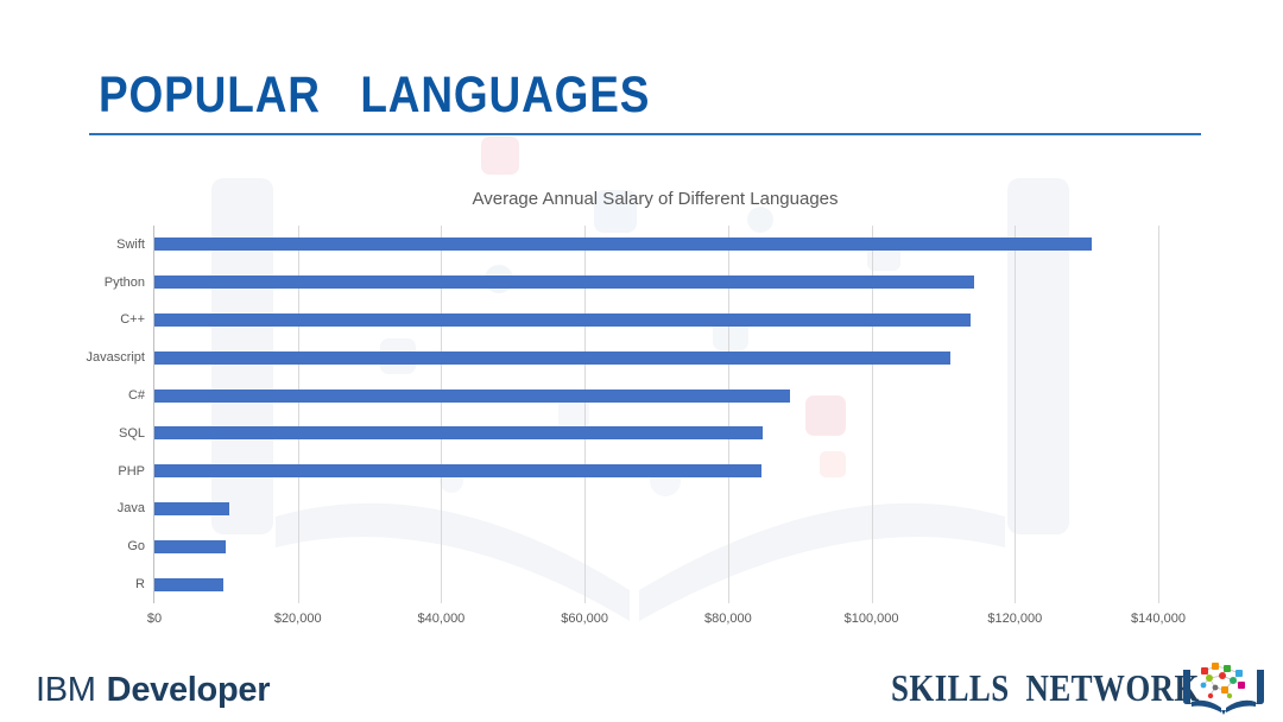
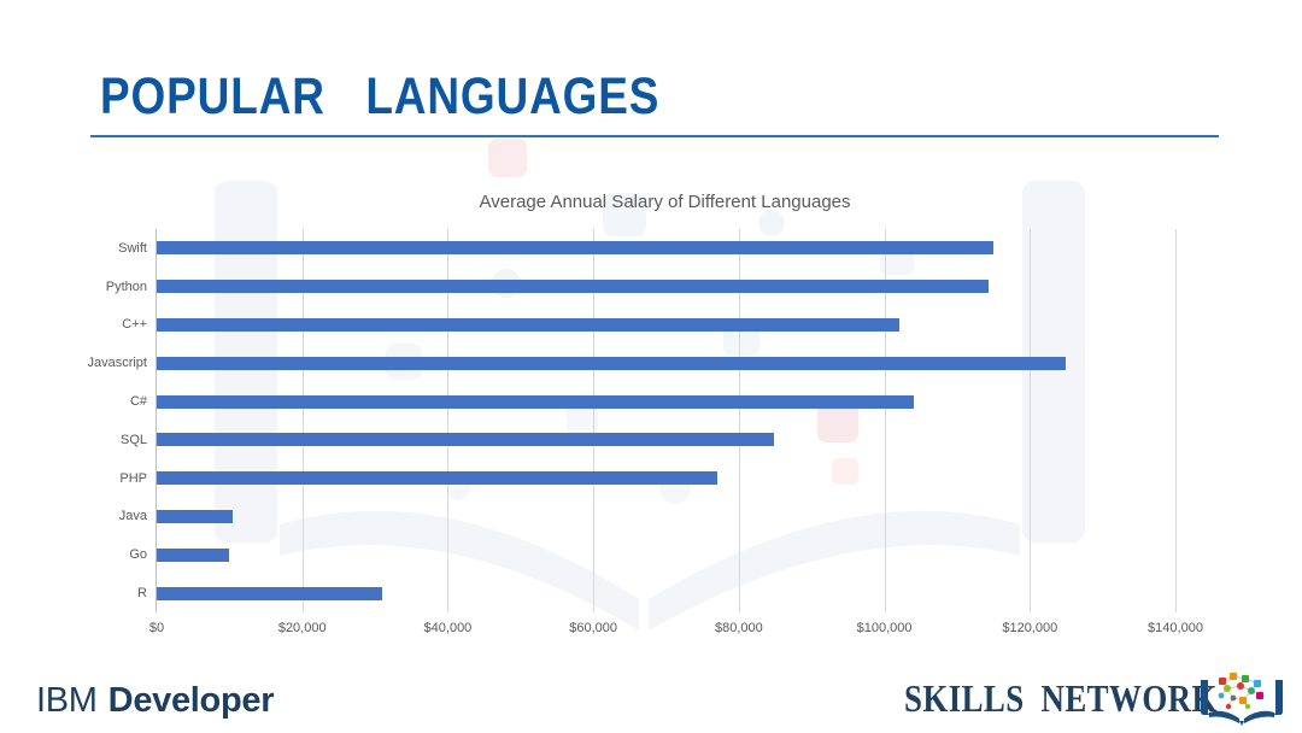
Swift: $131000 -> $115000
C++: $114000 -> $102000
Javascript: $111000 -> $125000
C#: $89000 -> $104000
PHP: $85000 -> $77000
R: $10000 -> $31000
